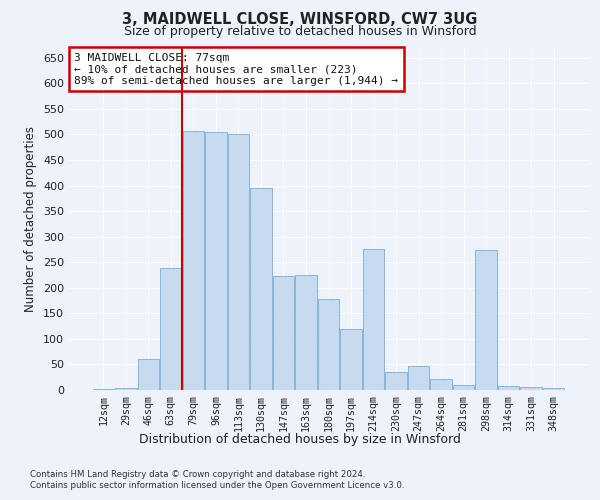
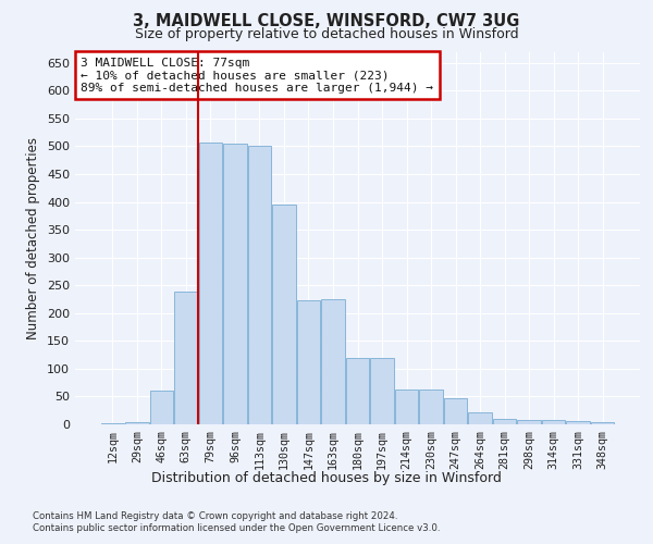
180sqm: 178 -> 120
214sqm: 276 -> 62
230sqm: 36 -> 62
298sqm: 274 -> 8
